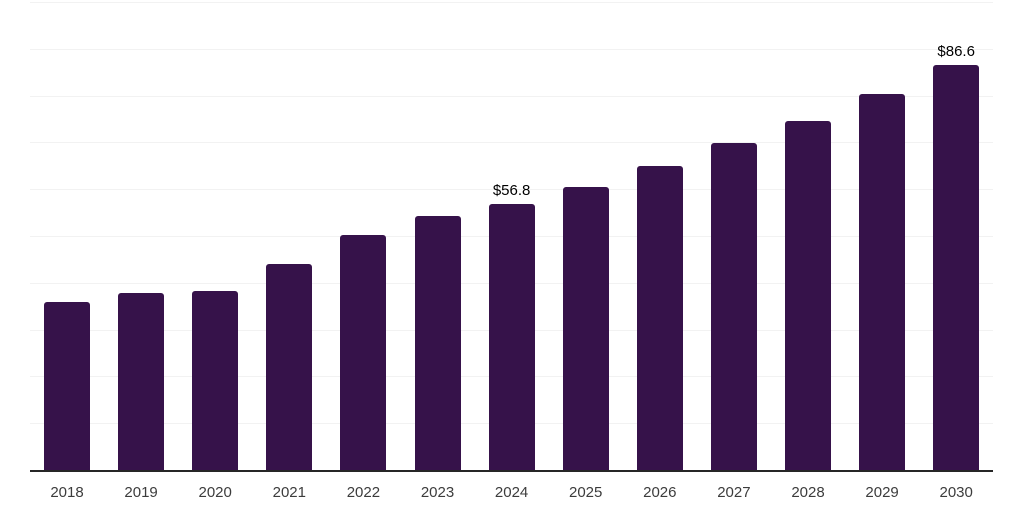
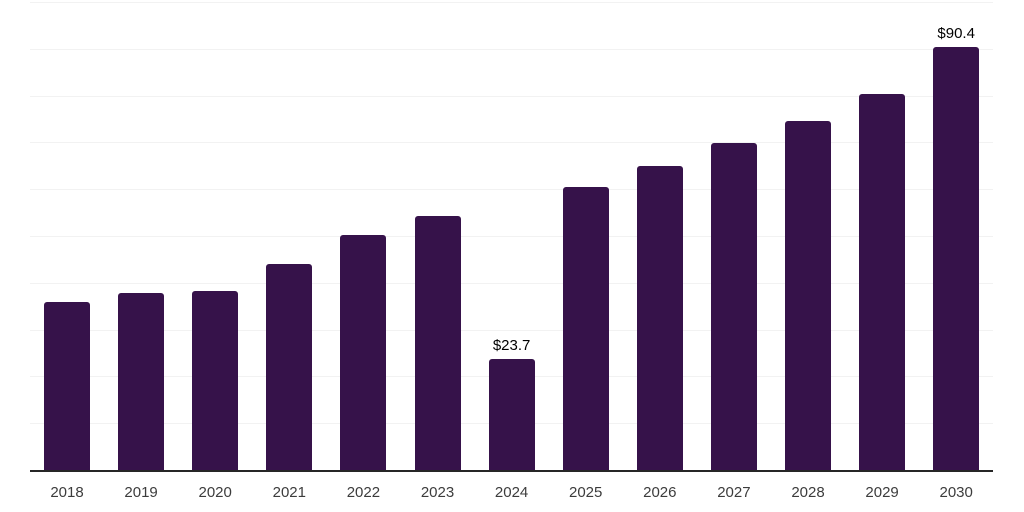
2024: $56.8 -> $23.7
2030: $86.6 -> $90.4
